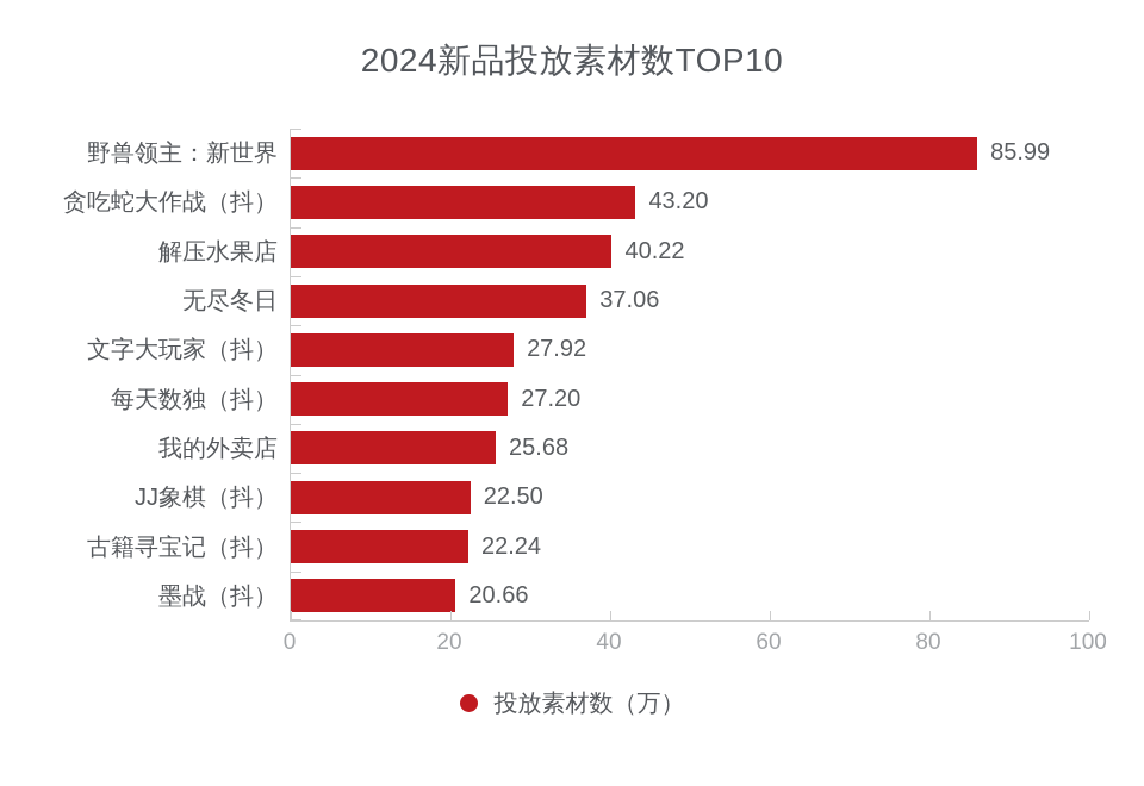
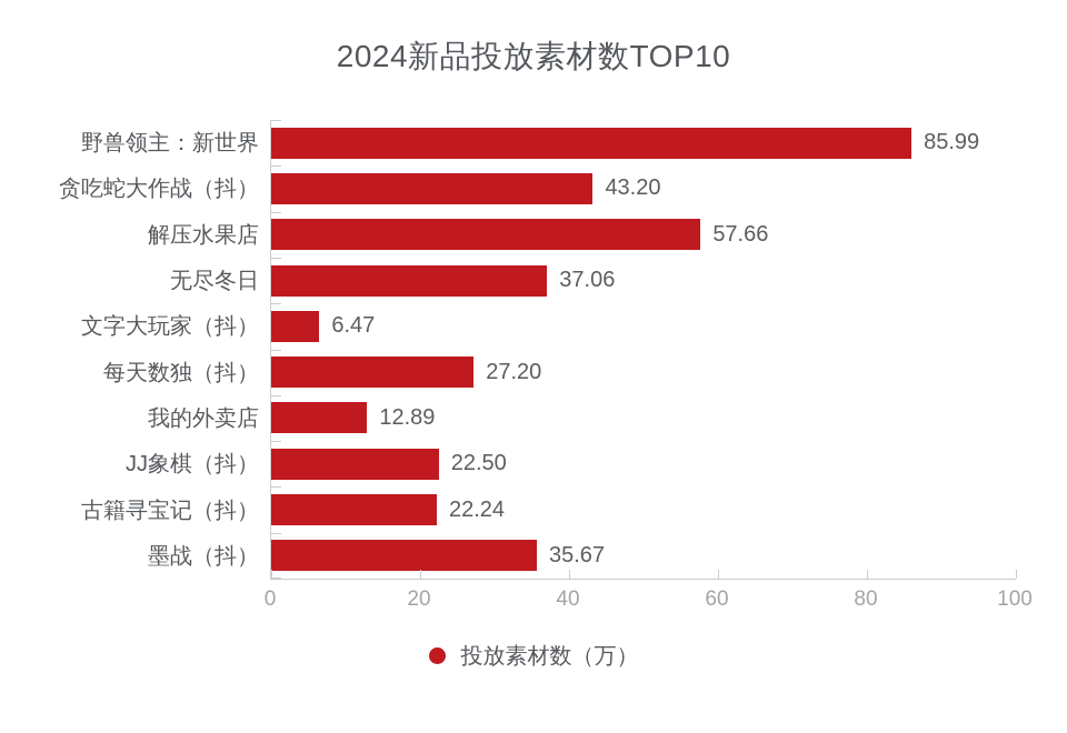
解压水果店: 40.22 -> 57.66
文字大玩家（抖）: 27.92 -> 6.47
我的外卖店: 25.68 -> 12.89
墨战（抖）: 20.66 -> 35.67
